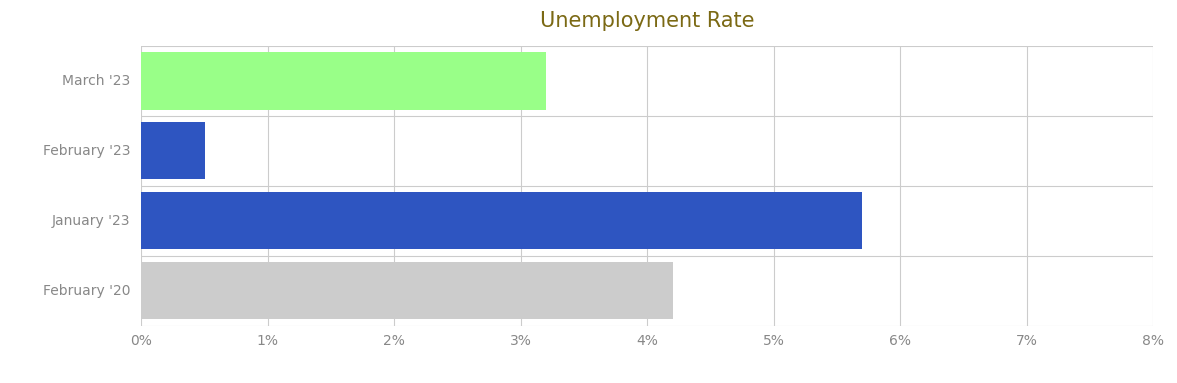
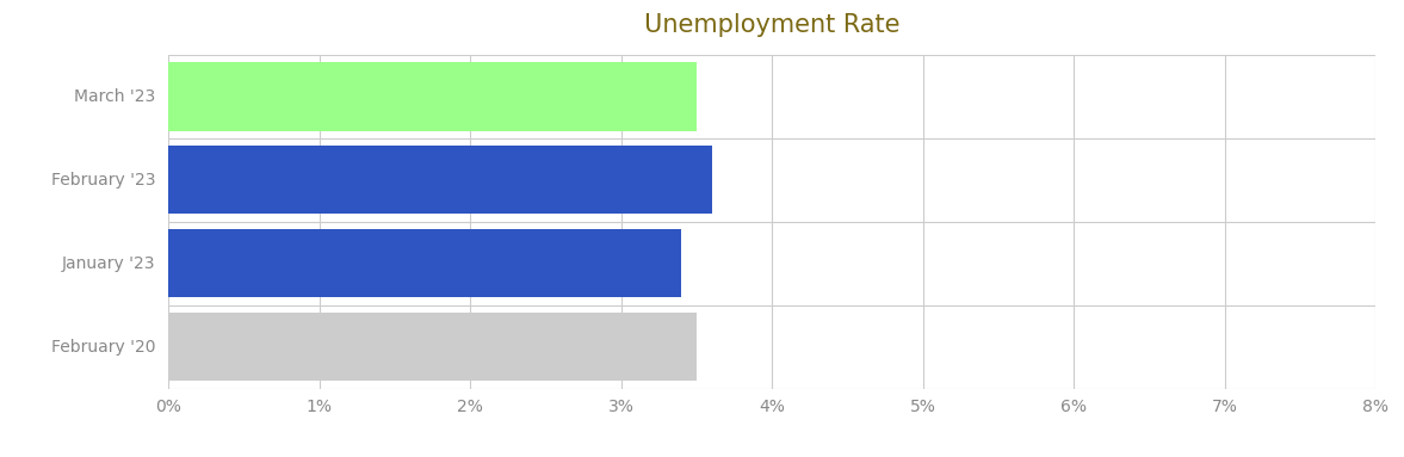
March '23: 3.2% -> 3.5%
February '23: 0.5% -> 3.6%
January '23: 5.7% -> 3.4%
February '20: 4.2% -> 3.5%
